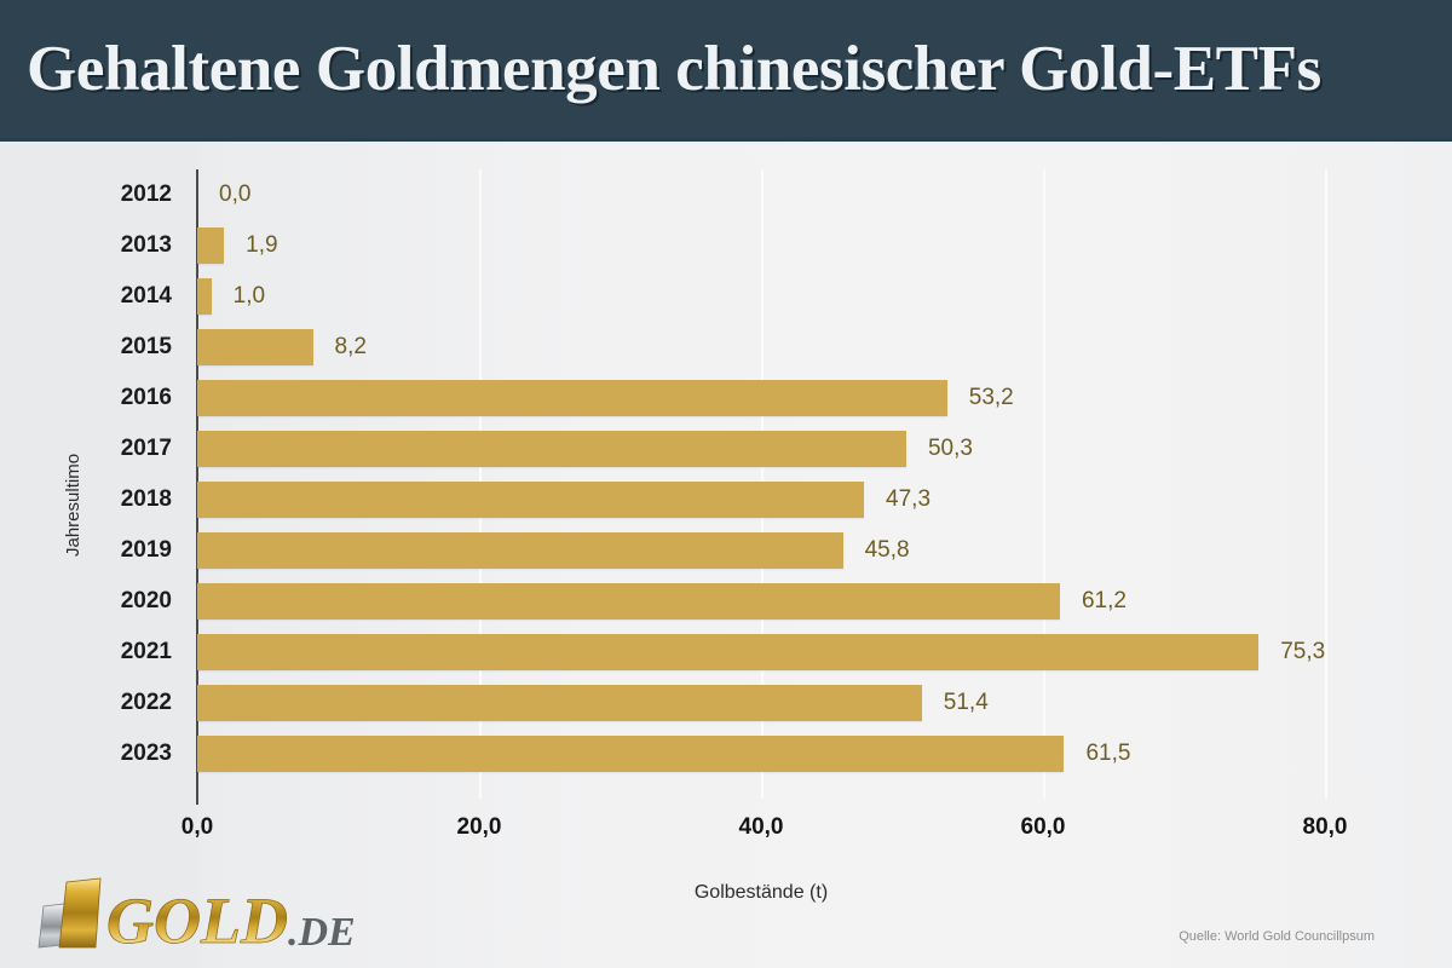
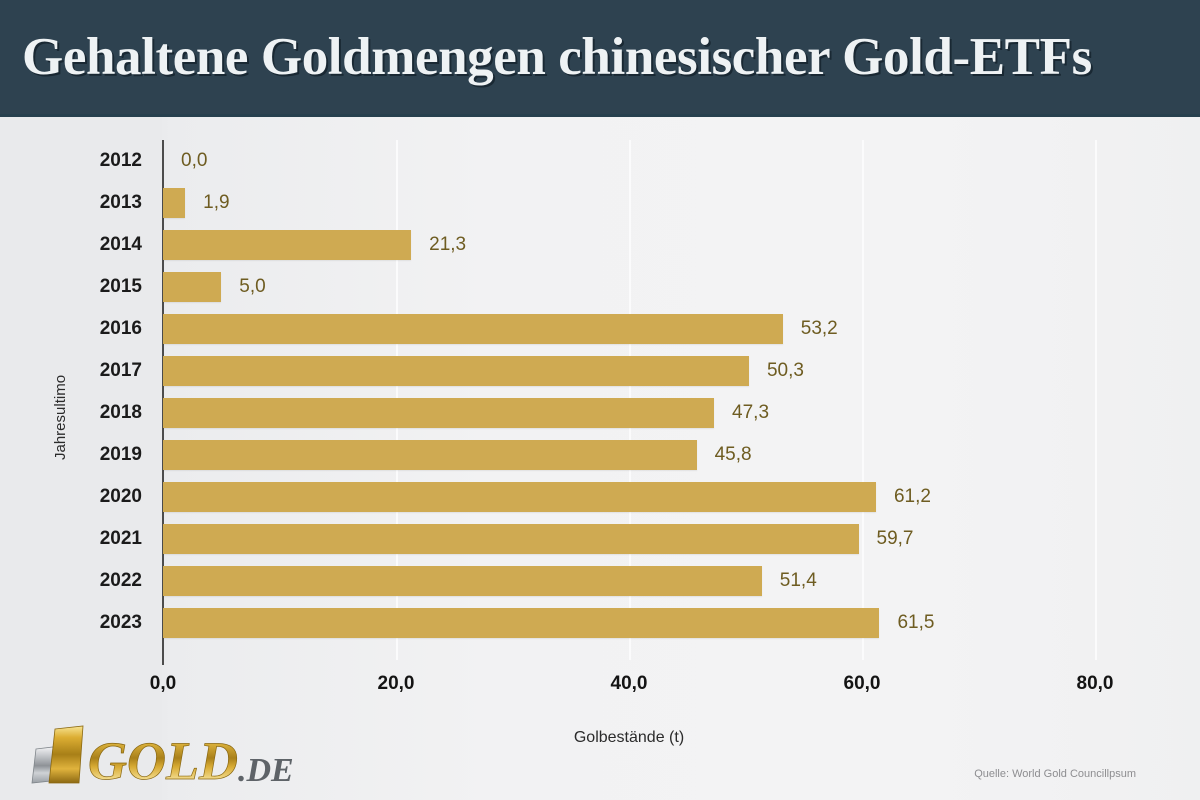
2014: 1,0 -> 21,3
2015: 8,2 -> 5,0
2021: 75,3 -> 59,7
